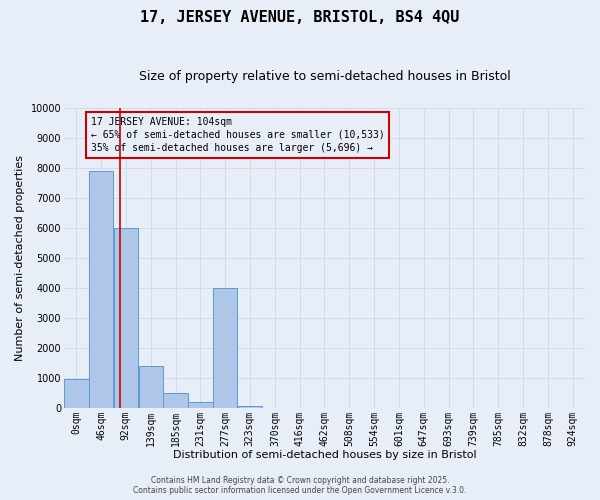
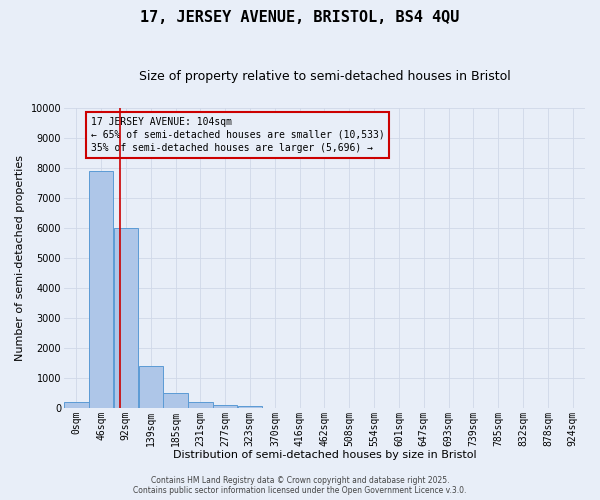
0sqm: 950 -> 200
277sqm: 4000 -> 100
